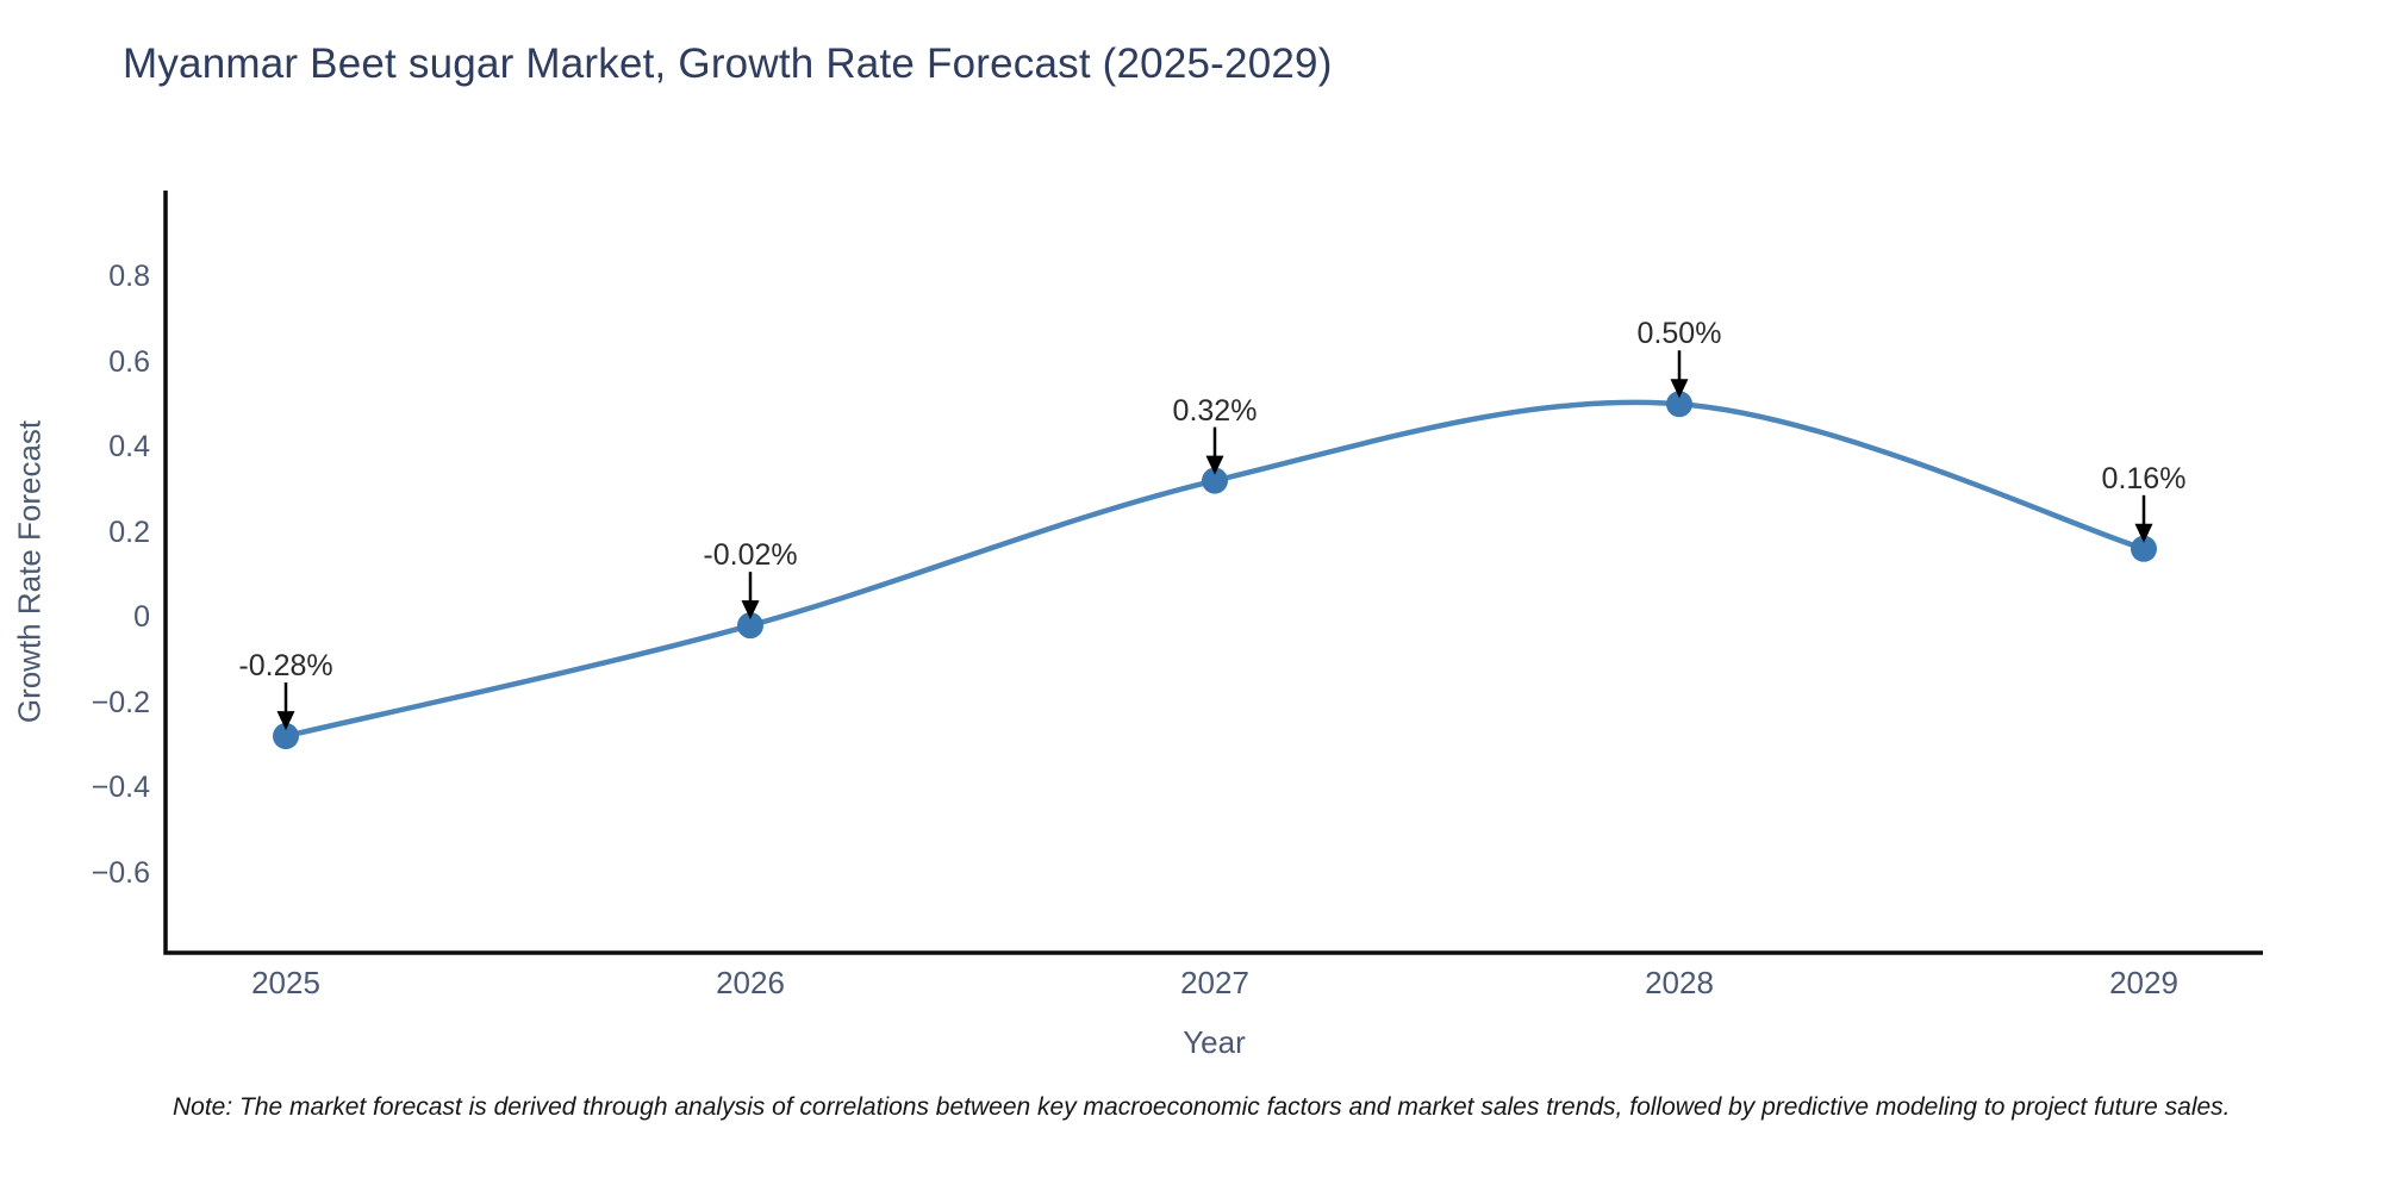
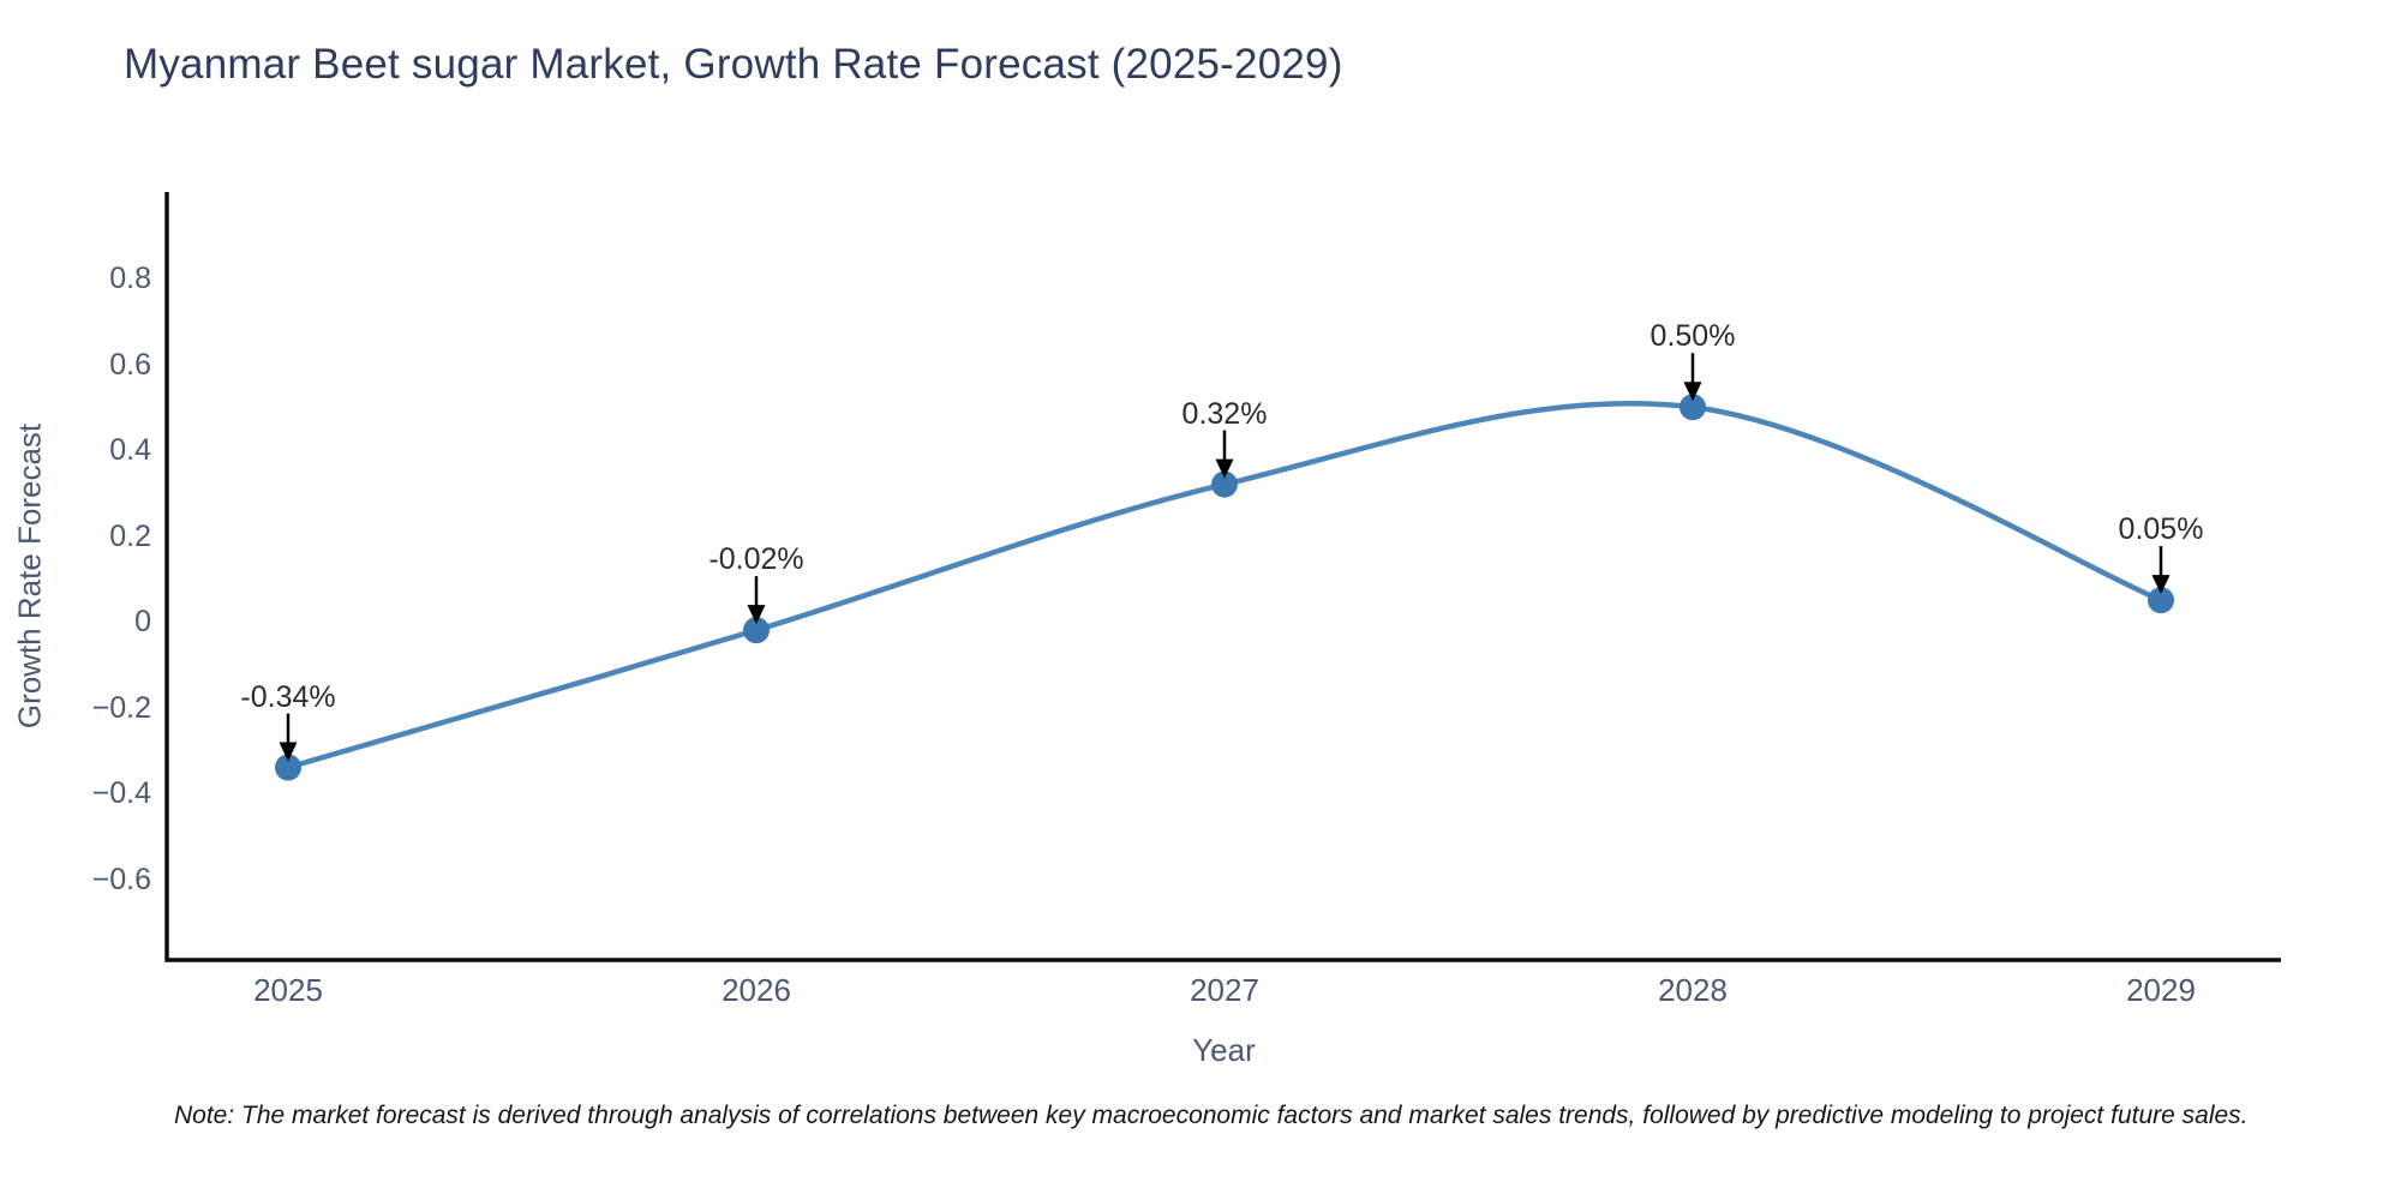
2025: -0.28% -> -0.34%
2029: 0.16% -> 0.05%
